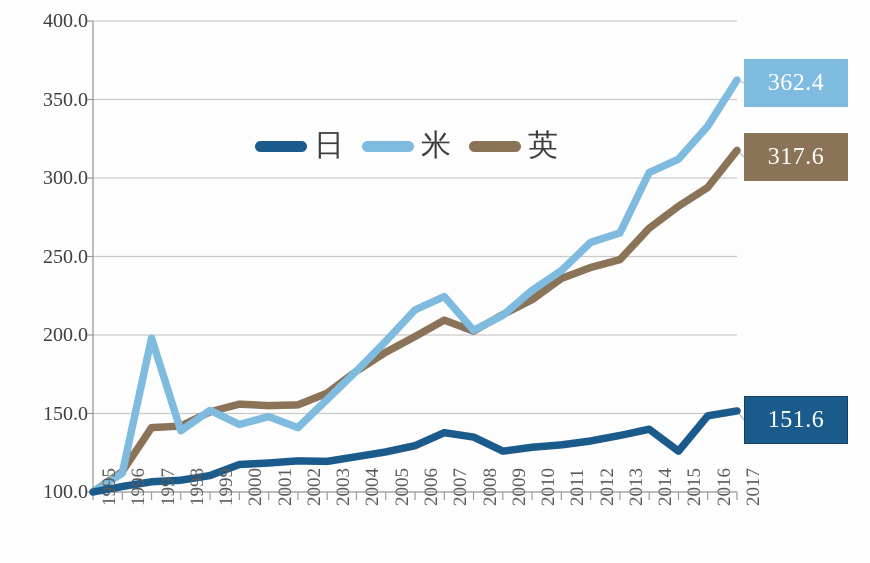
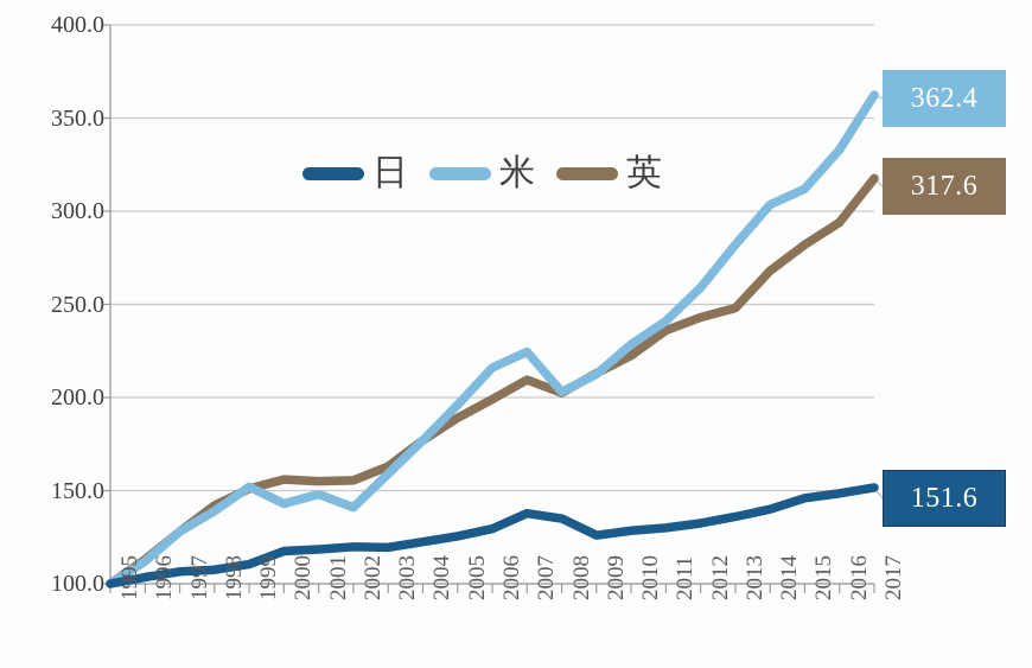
米/1997: 198 -> 128
英/1997: 141 -> 128
米/2013: 265 -> 282
日/2015: 126 -> 146
